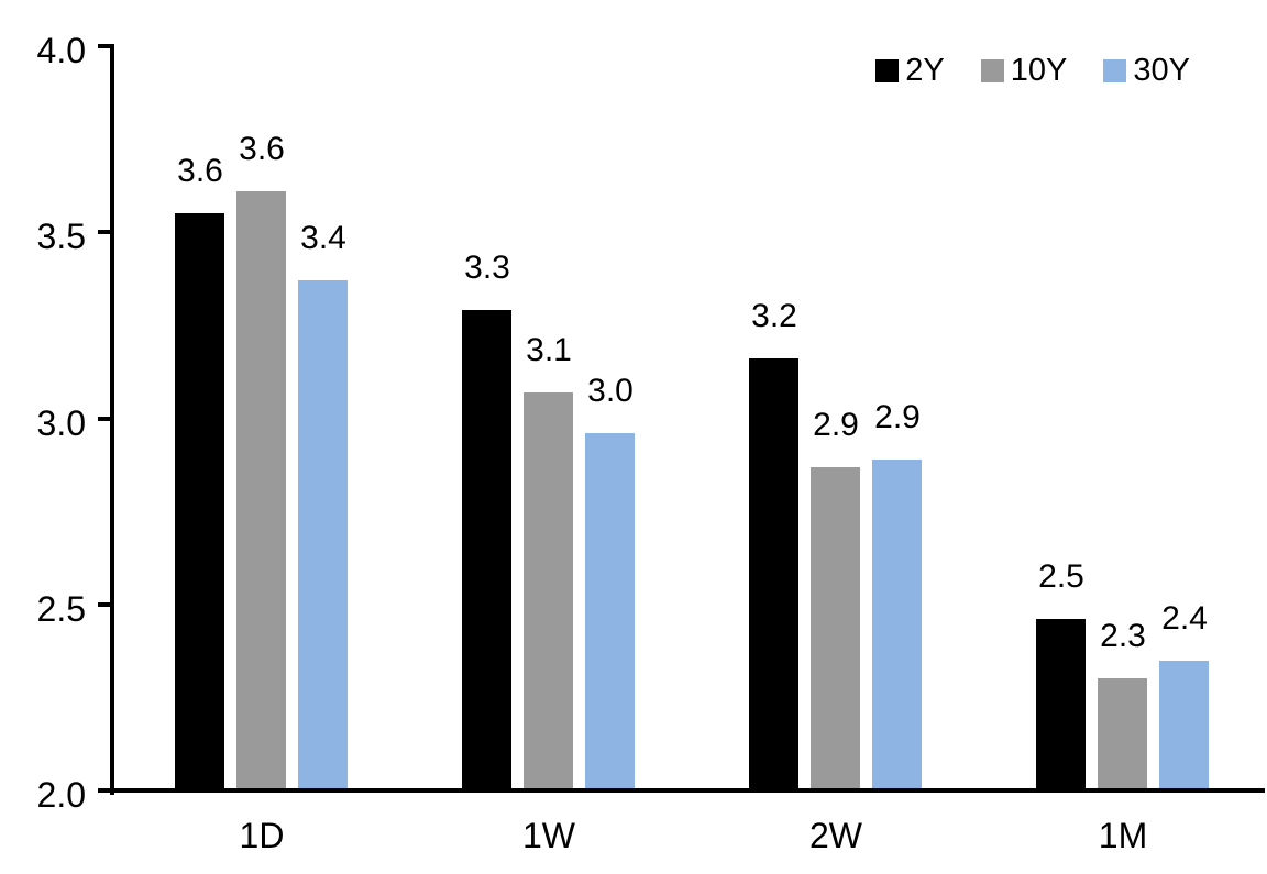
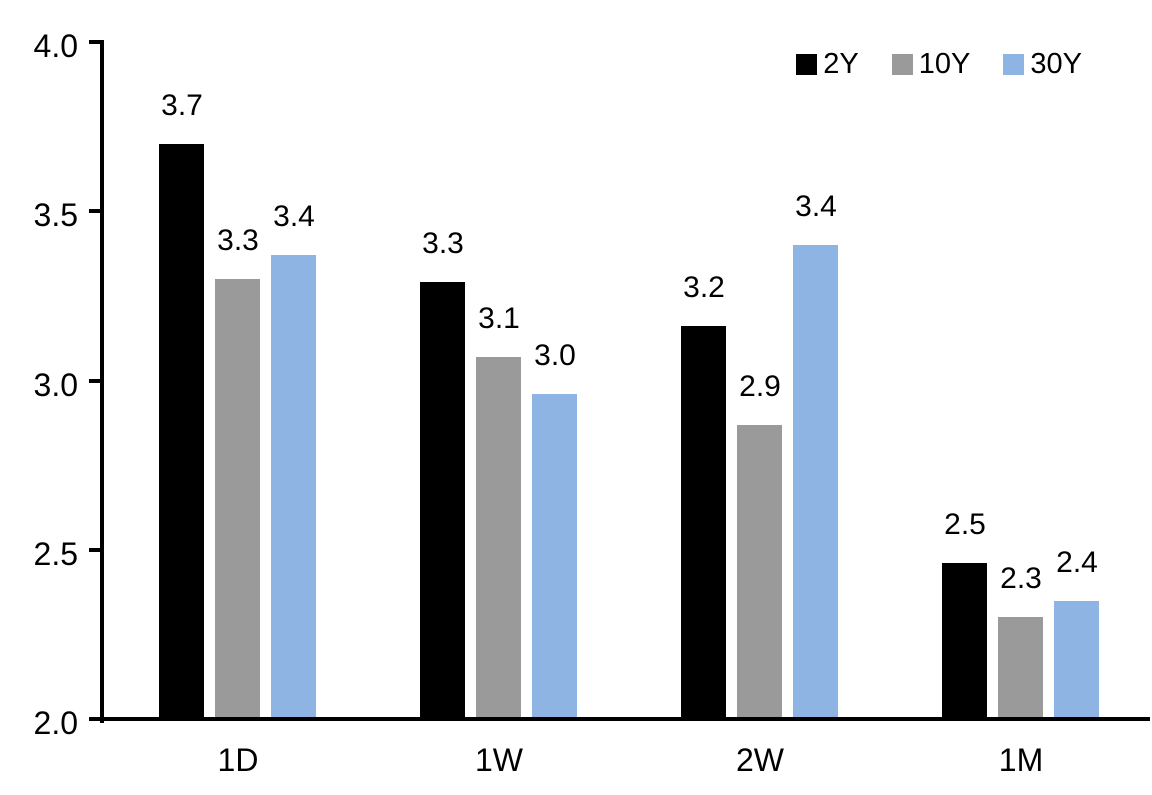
2Y/1D: 3.6 -> 3.7
10Y/1D: 3.6 -> 3.3
30Y/2W: 2.9 -> 3.4
